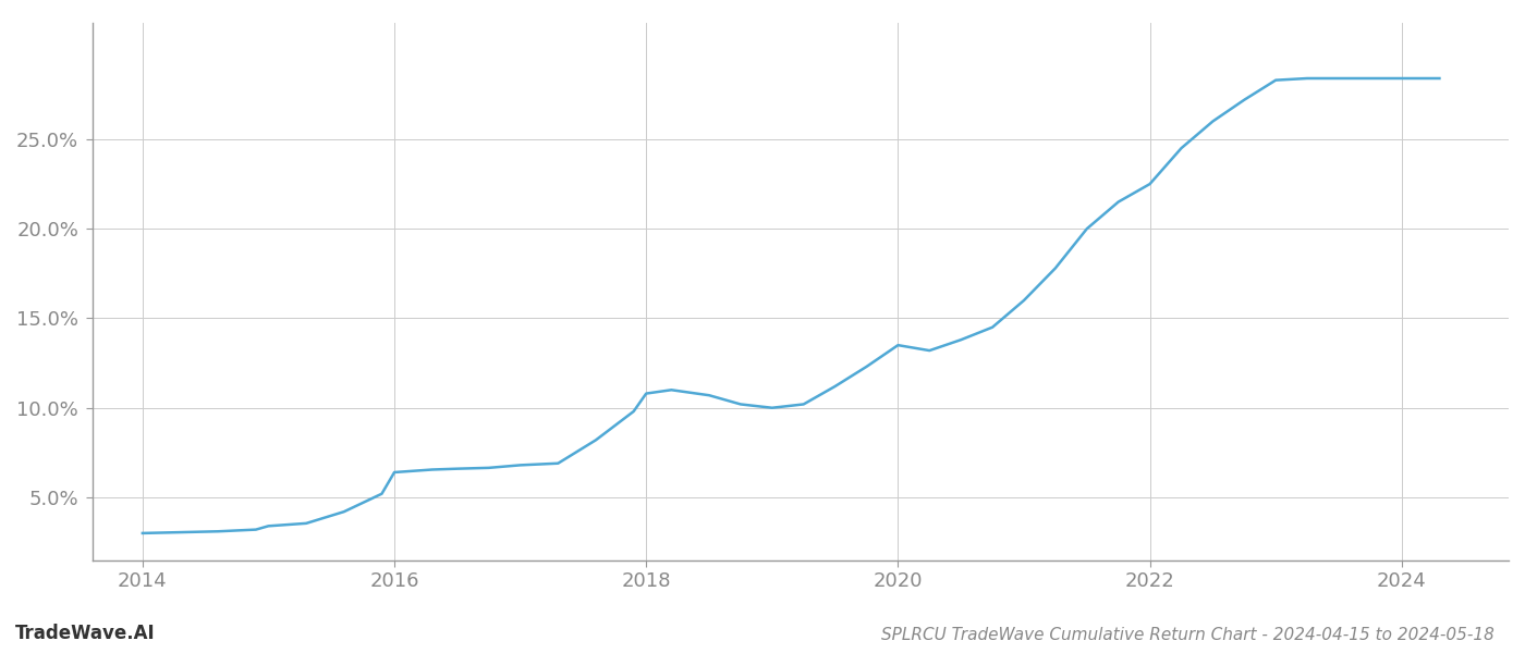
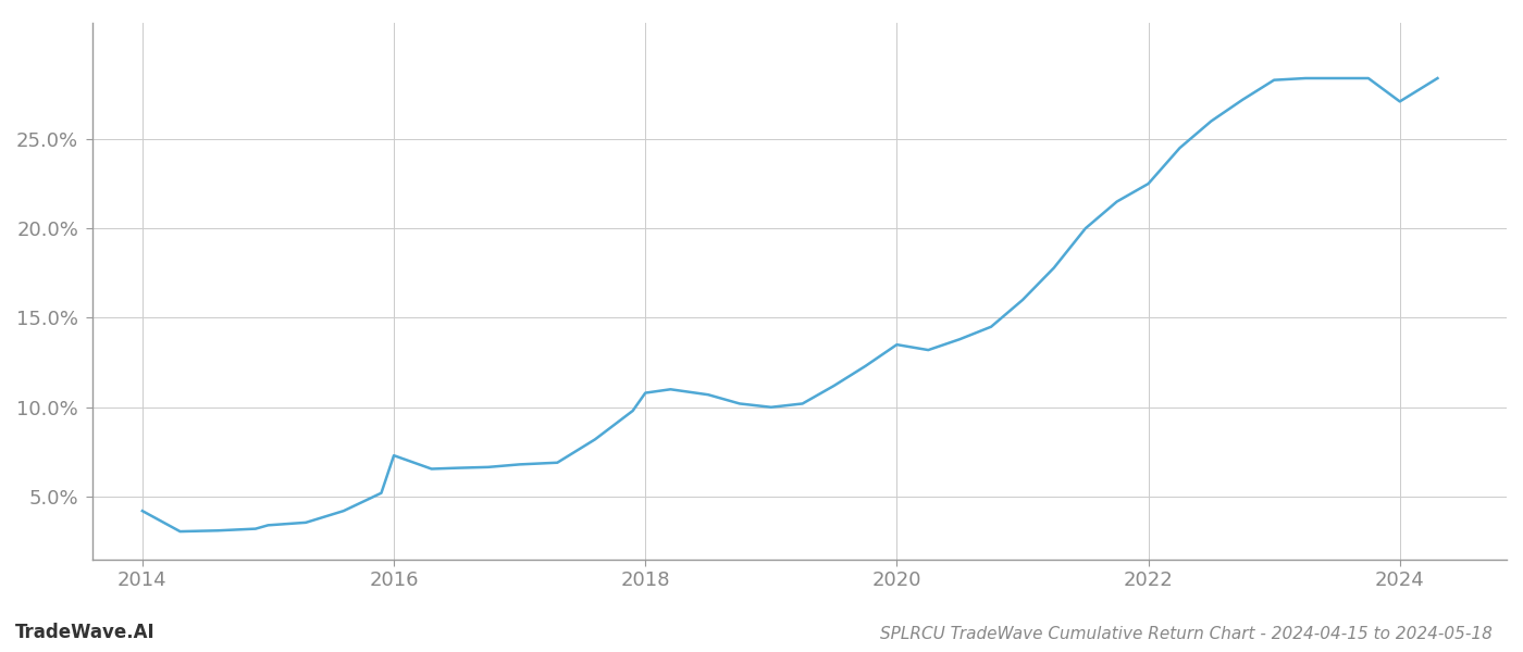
2014: 3.0% -> 4.2%
2016: 6.4% -> 7.3%
2024: 28.4% -> 27.1%
